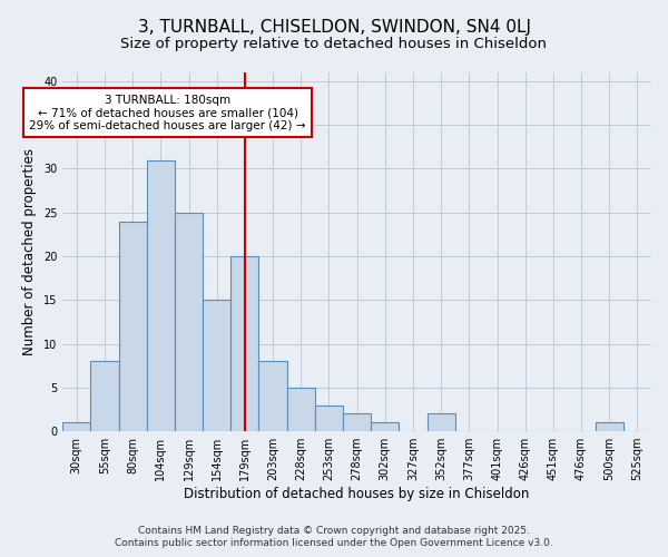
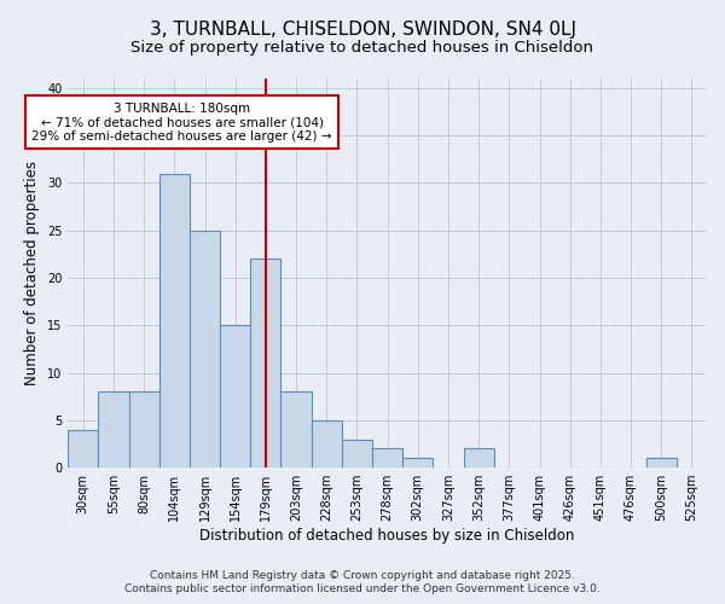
30sqm: 1 -> 4
80sqm: 24 -> 8
179sqm: 20 -> 22
